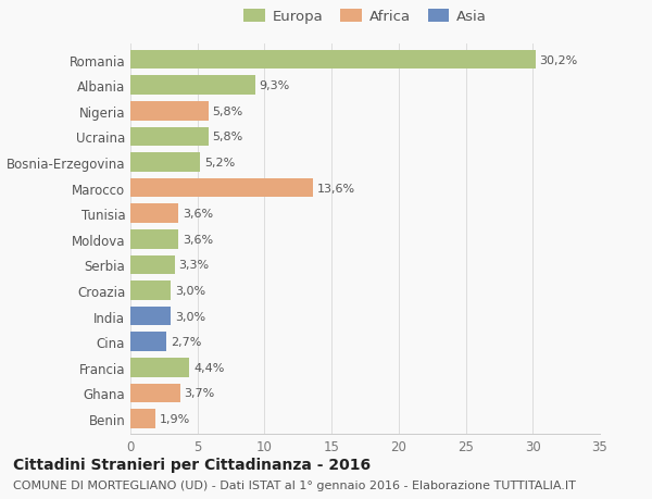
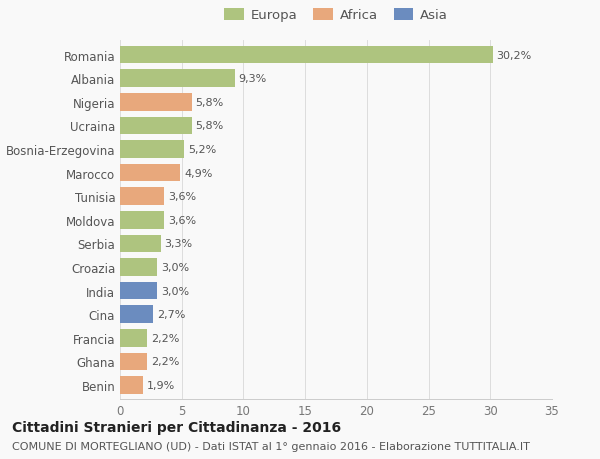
Marocco: 13,6% -> 4,9%
Francia: 4,4% -> 2,2%
Ghana: 3,7% -> 2,2%
